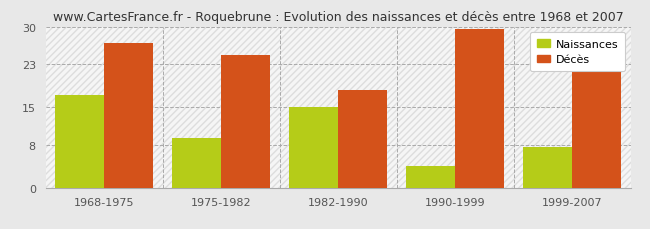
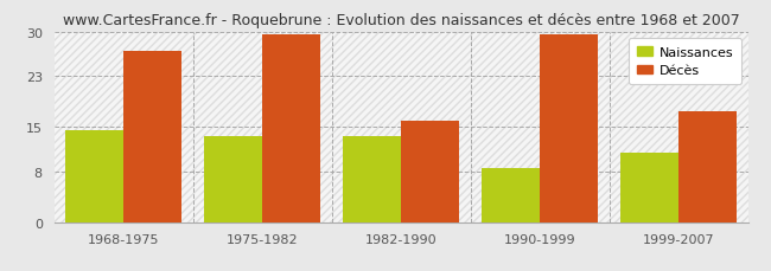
Naissances/1968-1975: 17.2 -> 14.5
Naissances/1975-1982: 9.2 -> 13.5
Décès/1975-1982: 24.8 -> 29.5
Naissances/1982-1990: 15.0 -> 13.5
Décès/1982-1990: 18.2 -> 16.0
Naissances/1990-1999: 4.0 -> 8.5
Naissances/1999-2007: 7.6 -> 11.0
Décès/1999-2007: 21.6 -> 17.5
